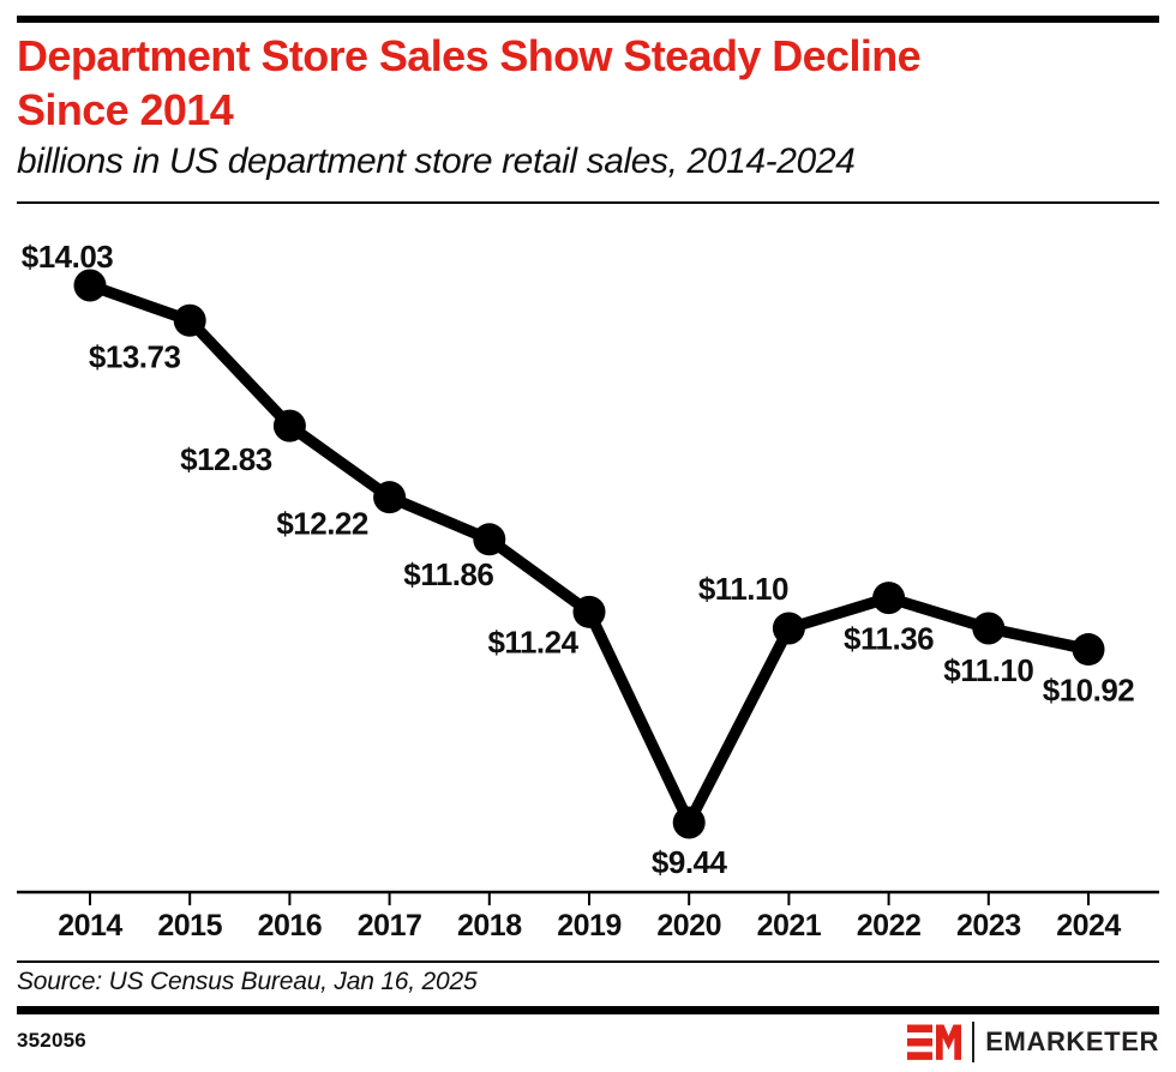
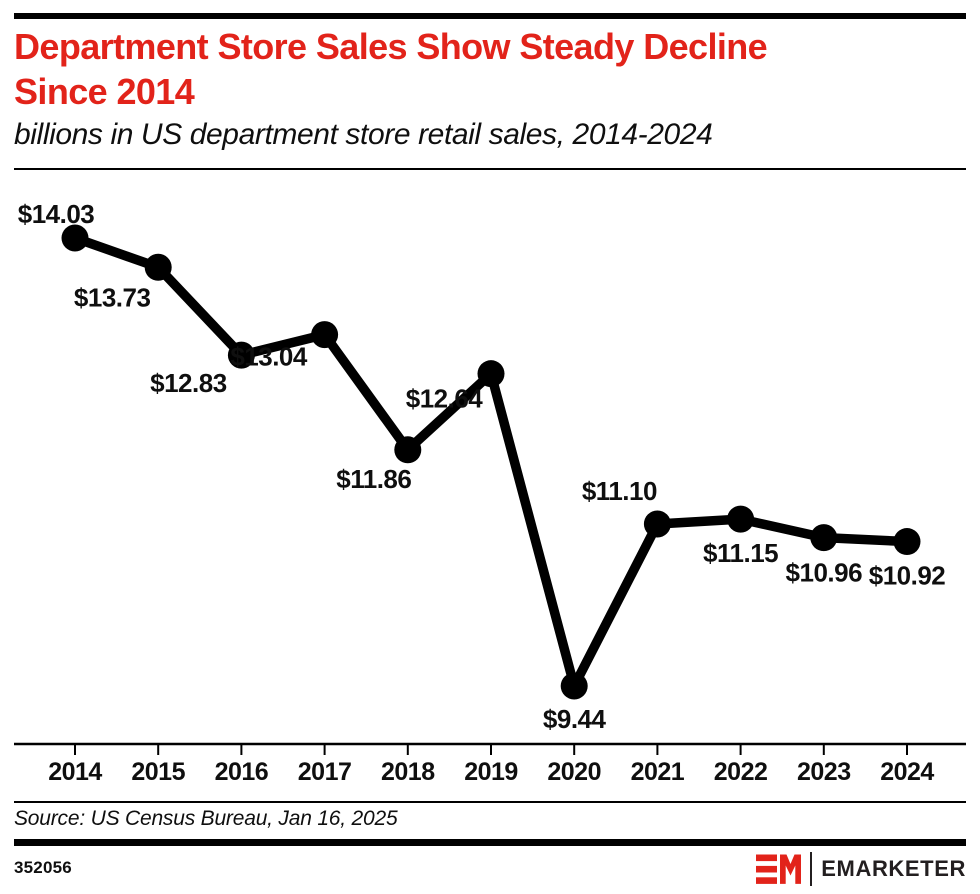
2017: $12.22 -> $13.04
2019: $11.24 -> $12.64
2022: $11.36 -> $11.15
2023: $11.10 -> $10.96
